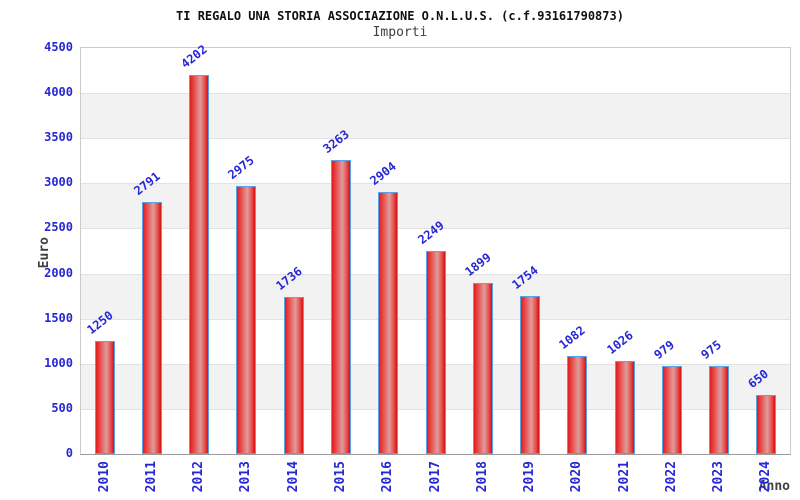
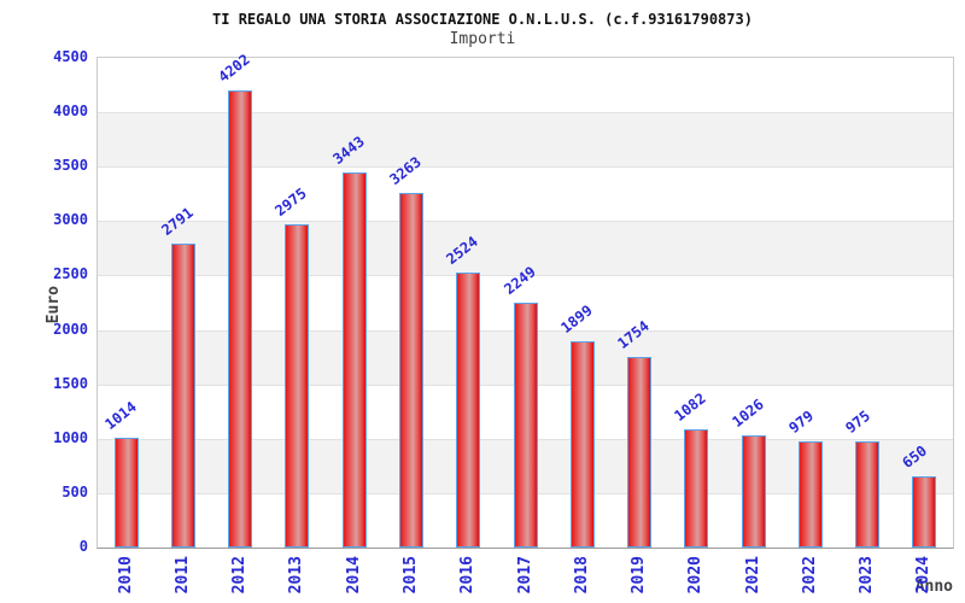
2010: 1250 -> 1014
2014: 1736 -> 3443
2016: 2904 -> 2524
